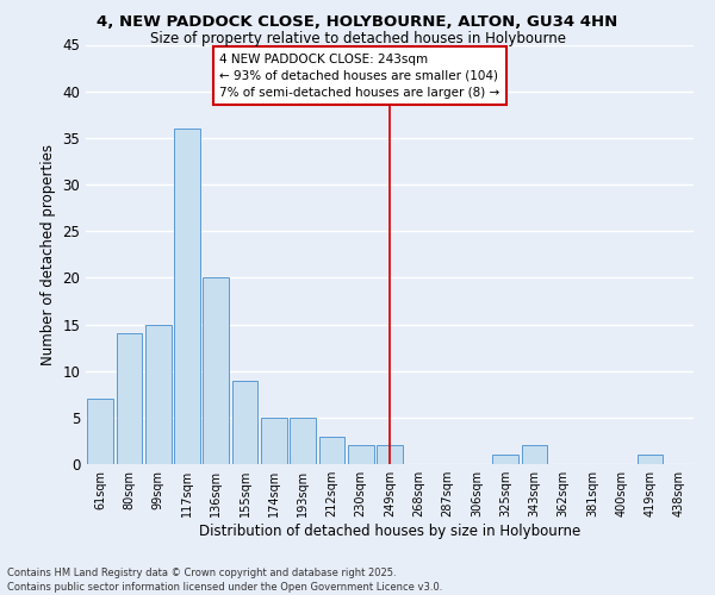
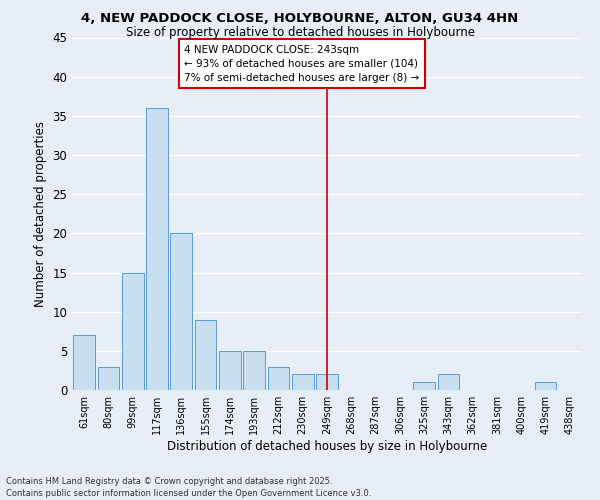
80sqm: 14 -> 3
